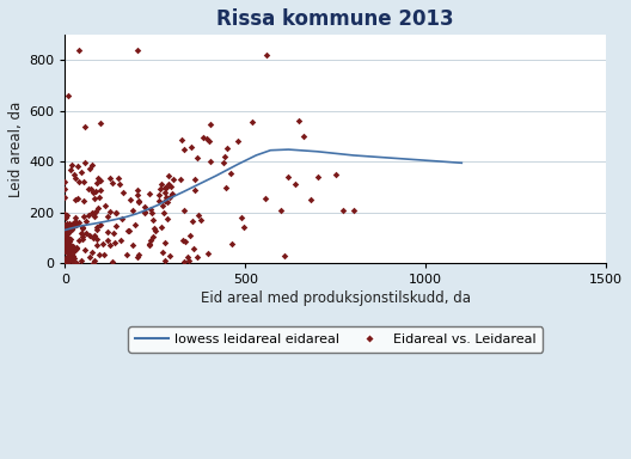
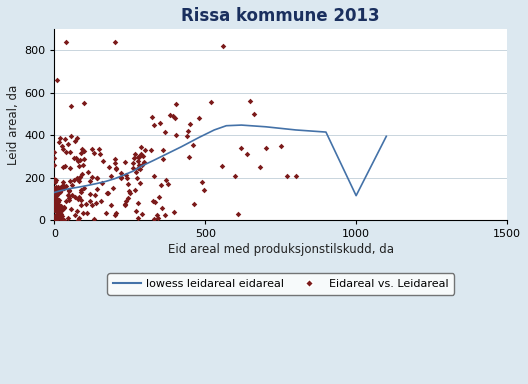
lowess leidareal eidareal/1000: 405 -> 115
